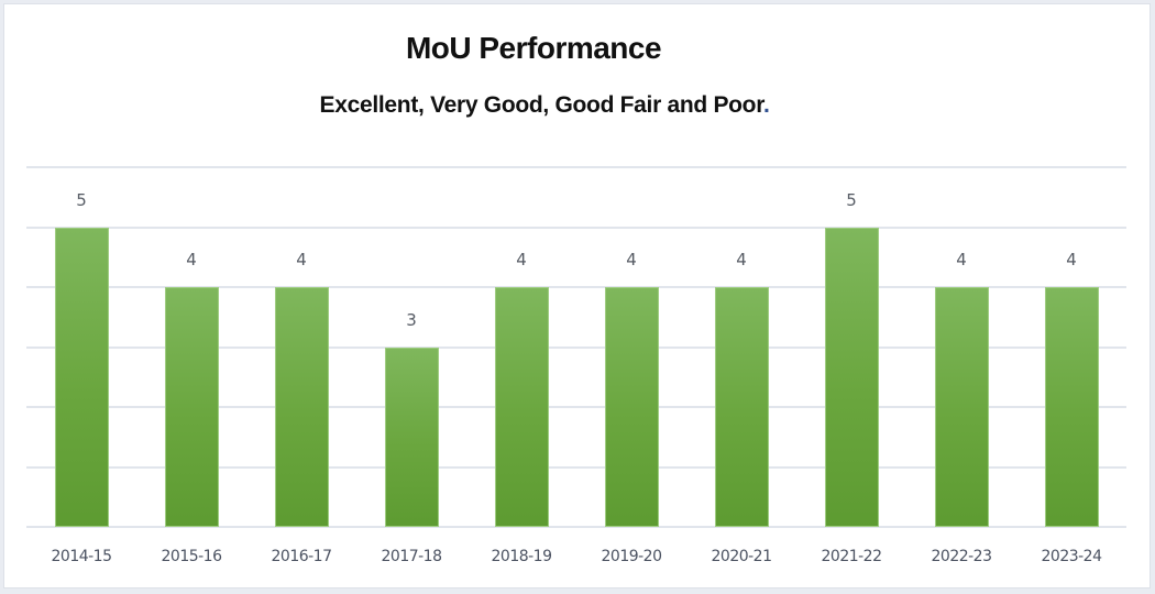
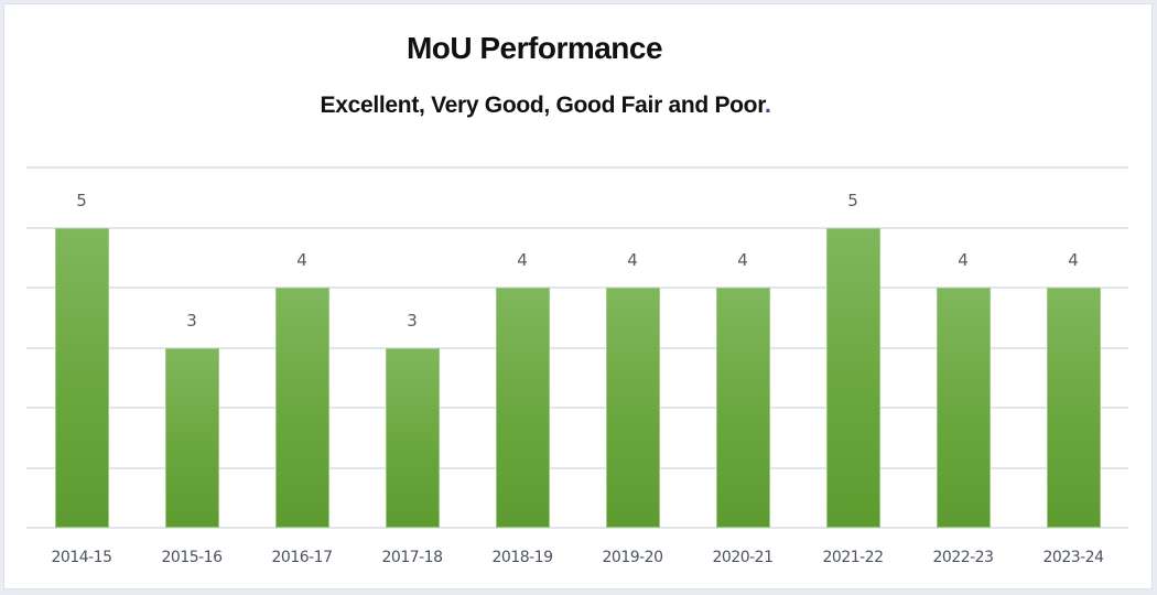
2015-16: 4 -> 3
